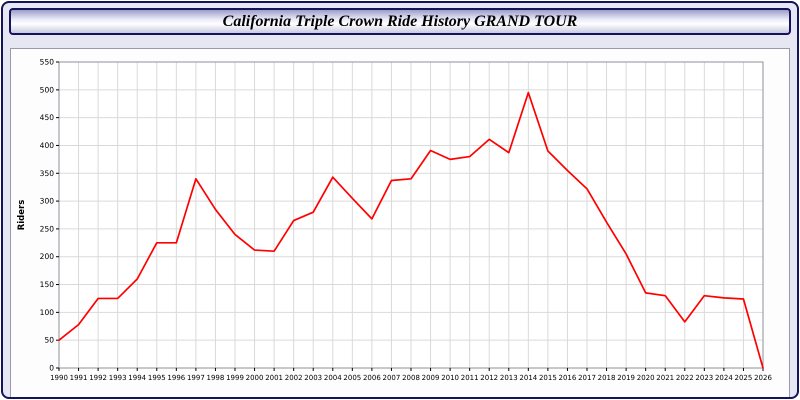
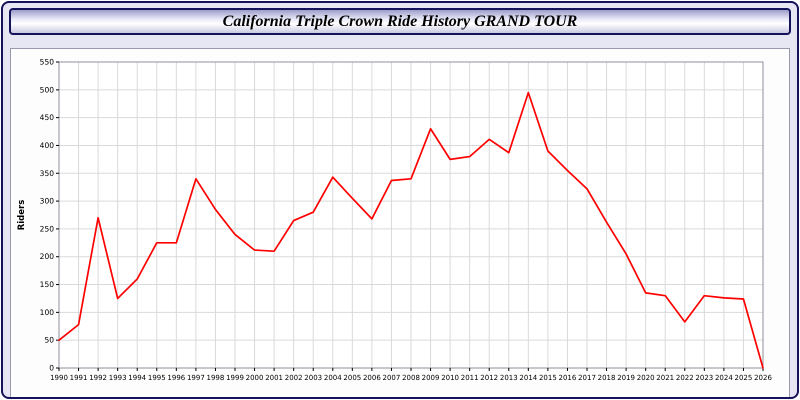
1992: 120 -> 270
2009: 390 -> 430
